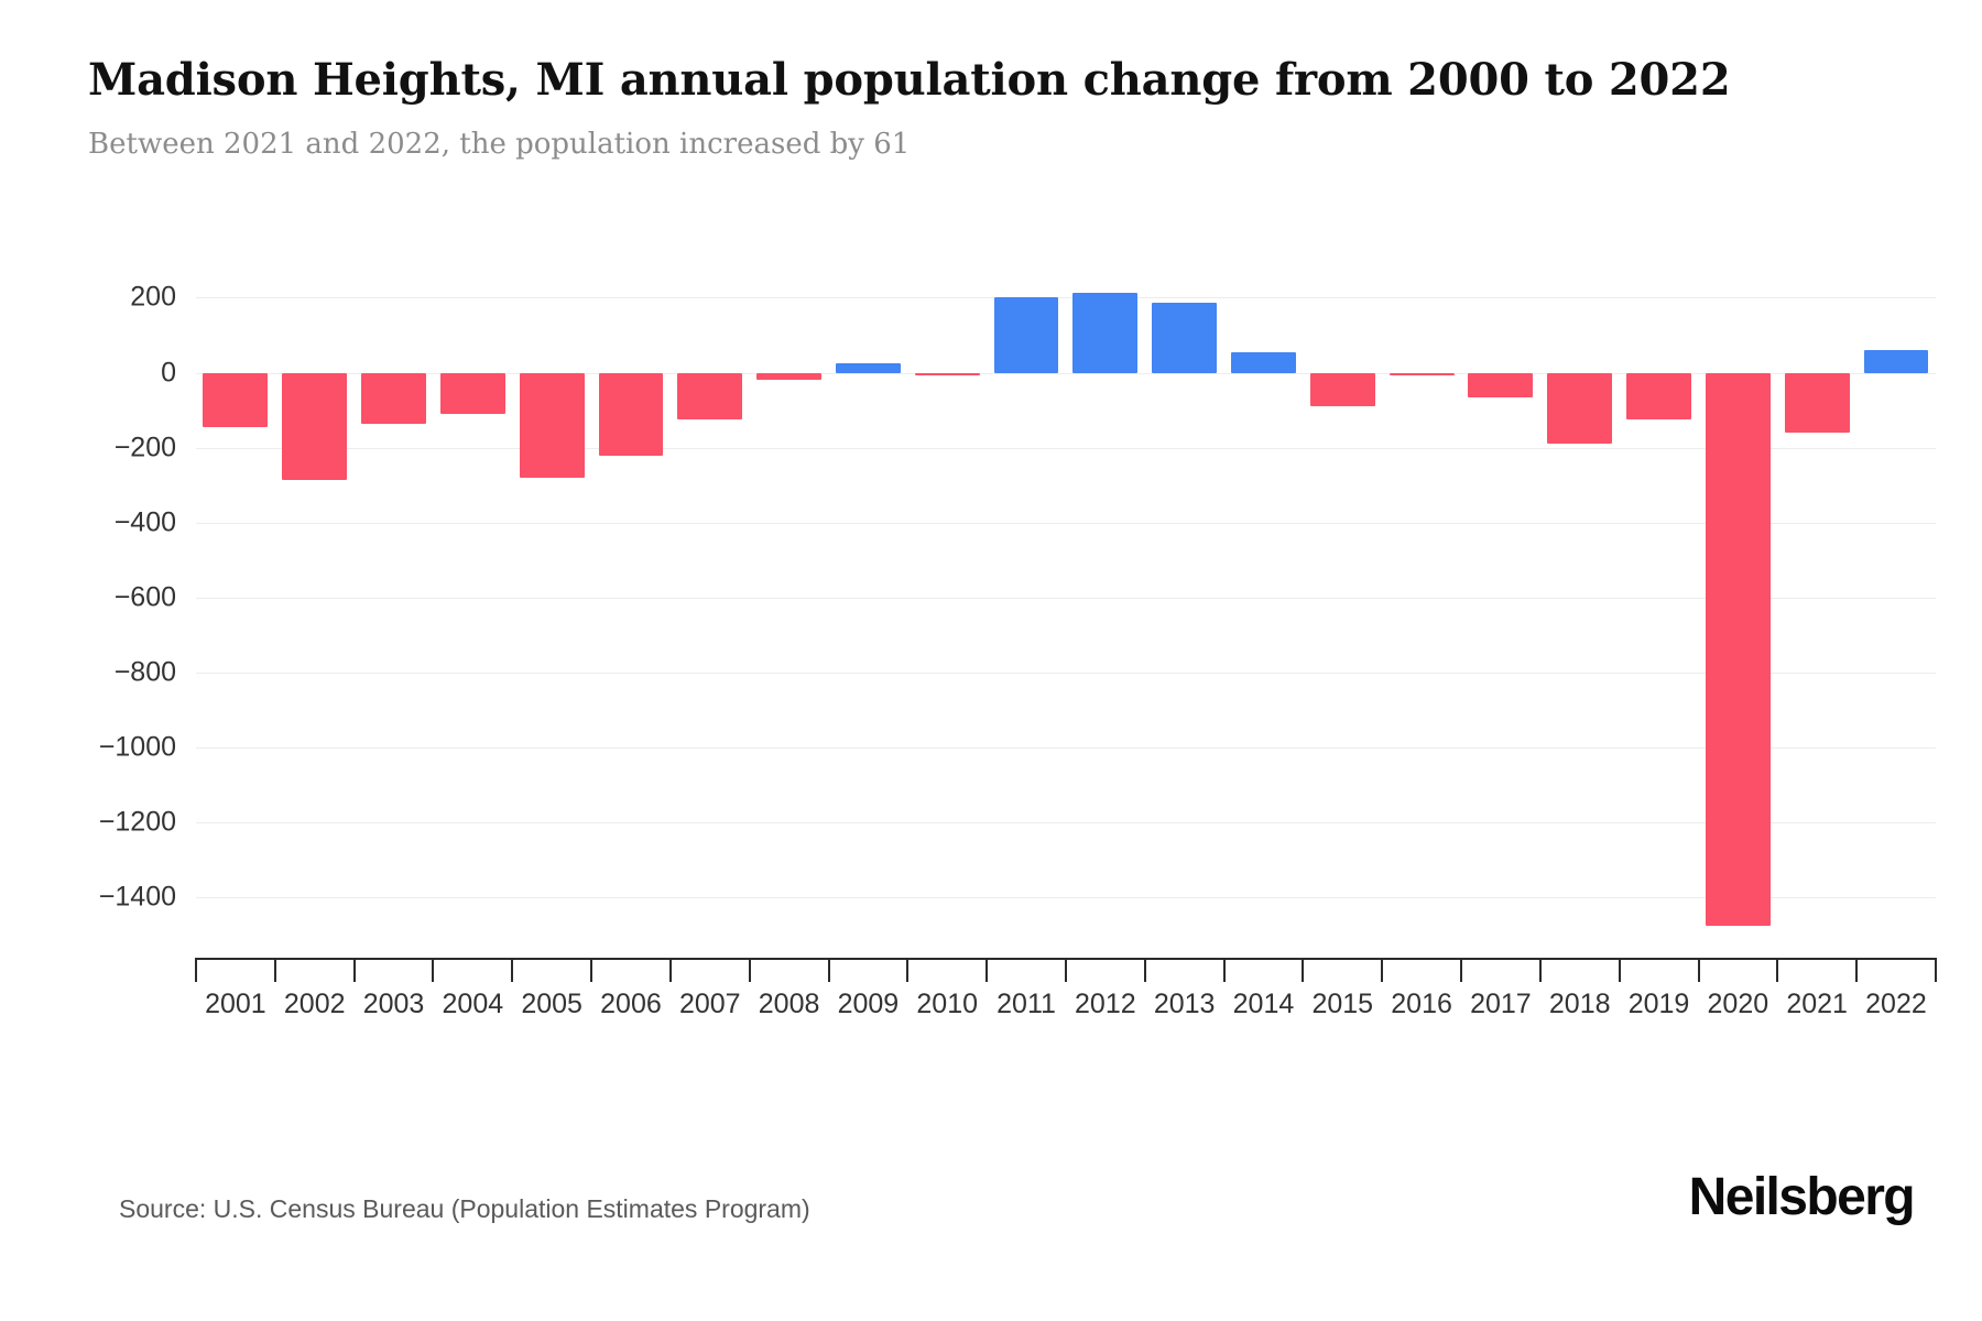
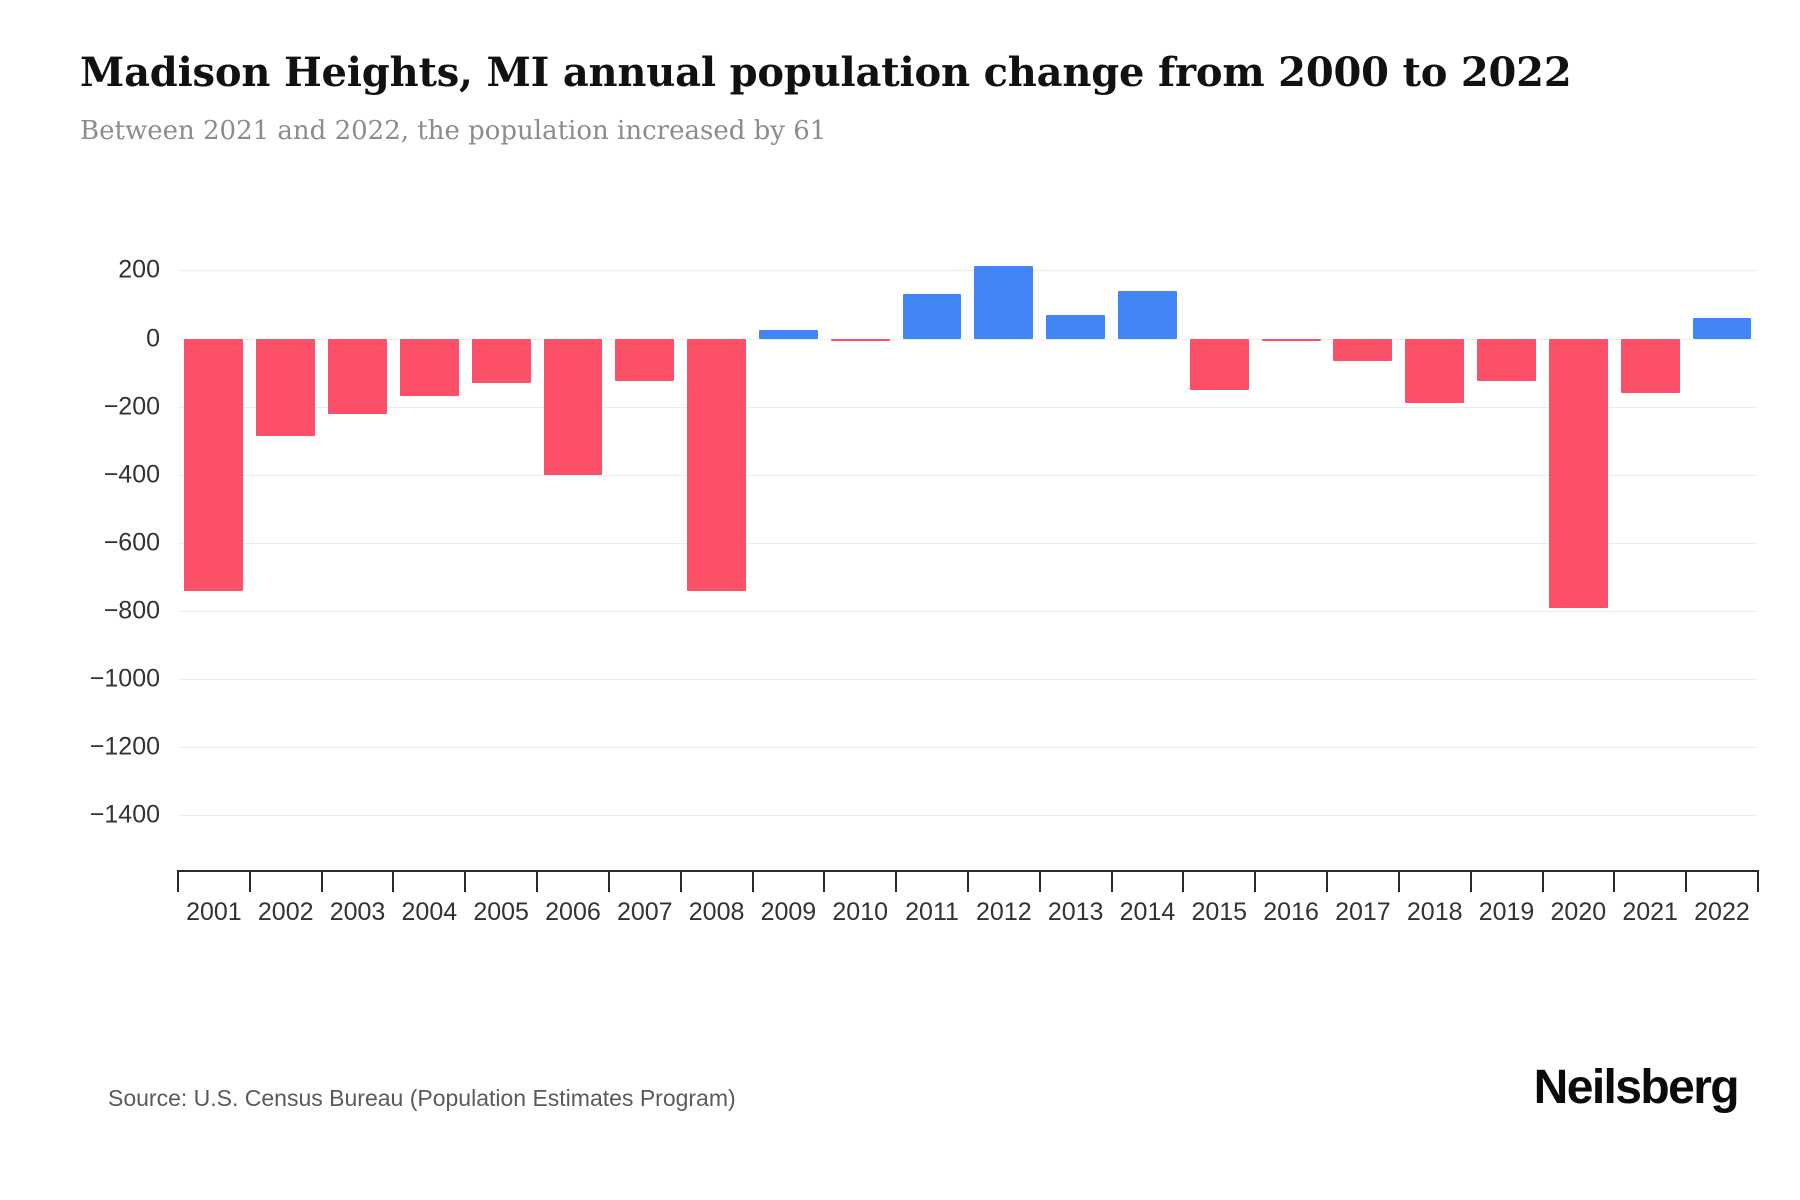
2001: -140 -> -740
2003: -140 -> -220
2004: -110 -> -170
2005: -280 -> -130
2006: -220 -> -400
2008: -20 -> -740
2011: 200 -> 130
2013: 190 -> 70
2014: 60 -> 140
2015: -90 -> -150
2020: -1480 -> -790
